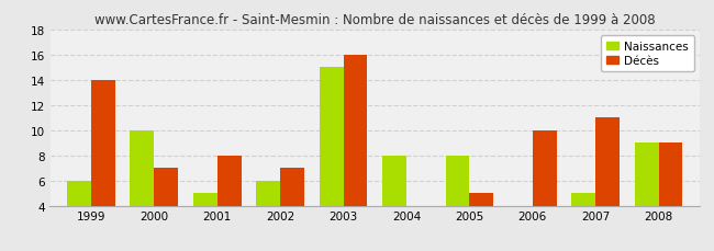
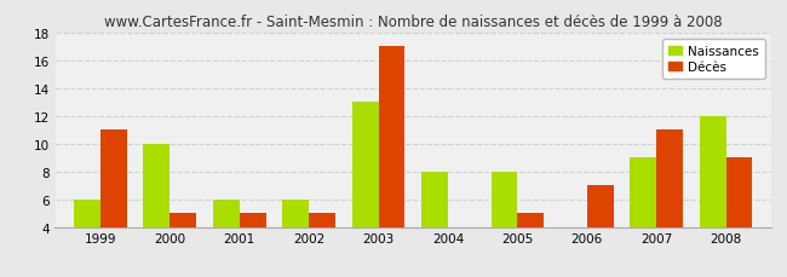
Décès/1999: 14 -> 11
Décès/2000: 7 -> 5
Naissances/2001: 5 -> 6
Décès/2001: 8 -> 5
Décès/2002: 7 -> 5
Naissances/2003: 15 -> 13
Décès/2003: 16 -> 17
Décès/2006: 10 -> 7
Naissances/2007: 5 -> 9
Naissances/2008: 9 -> 12
